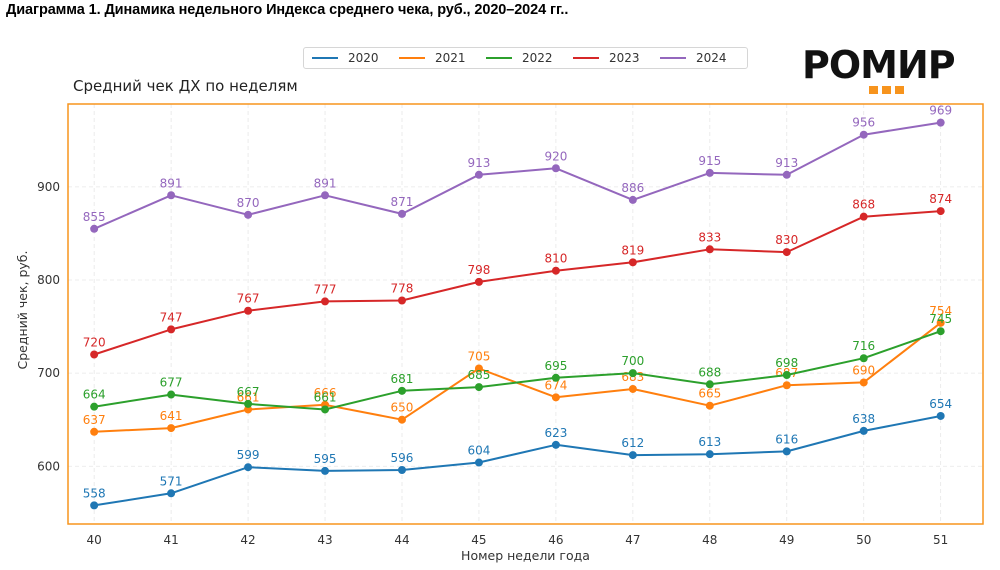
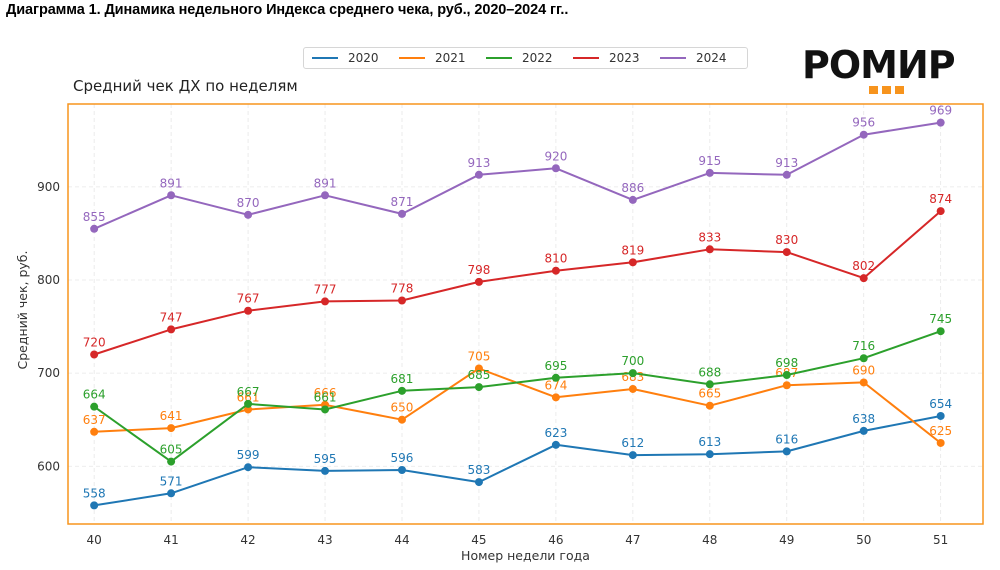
2022/41: 677 -> 605
2020/45: 604 -> 583
2023/50: 868 -> 802
2021/51: 754 -> 625
